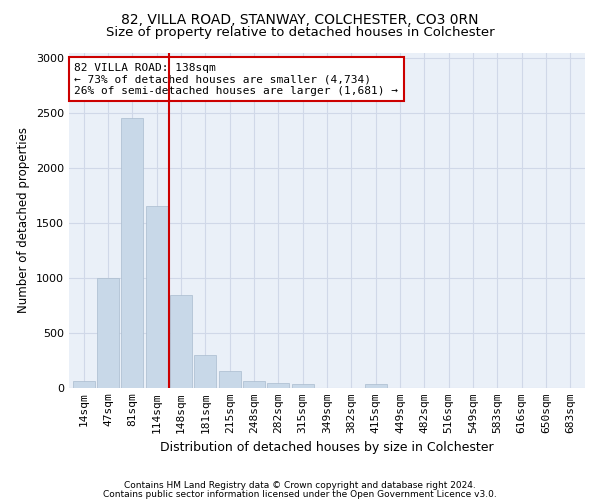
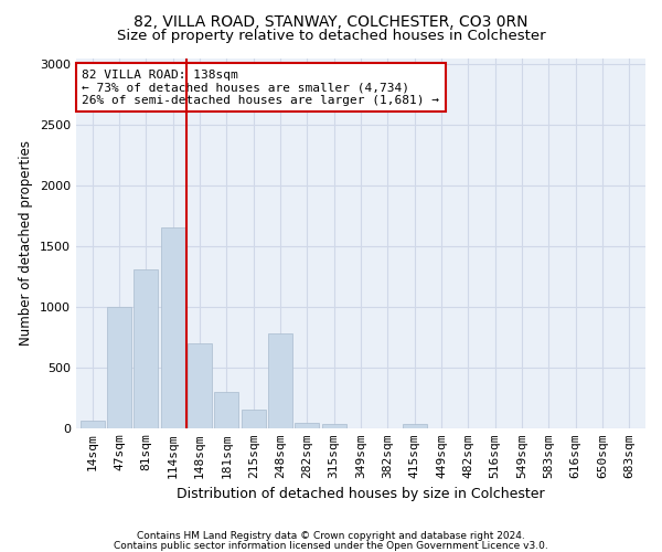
81sqm: 2450 -> 1310
148sqm: 840 -> 700
248sqm: 60 -> 780
